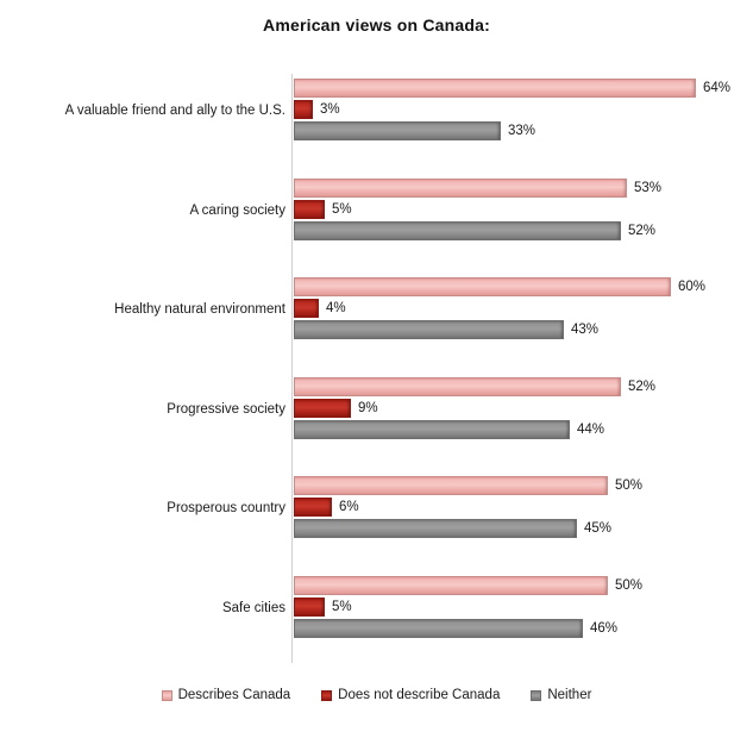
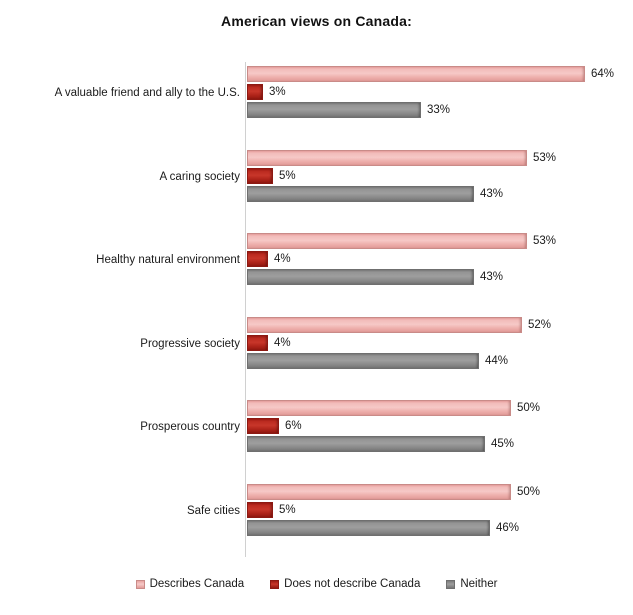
Neither/A caring society: 52% -> 43%
Describes Canada/Healthy natural environment: 60% -> 53%
Does not describe Canada/Progressive society: 9% -> 4%
